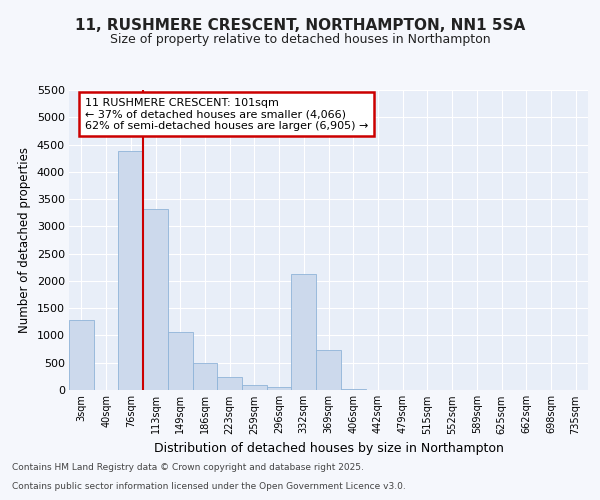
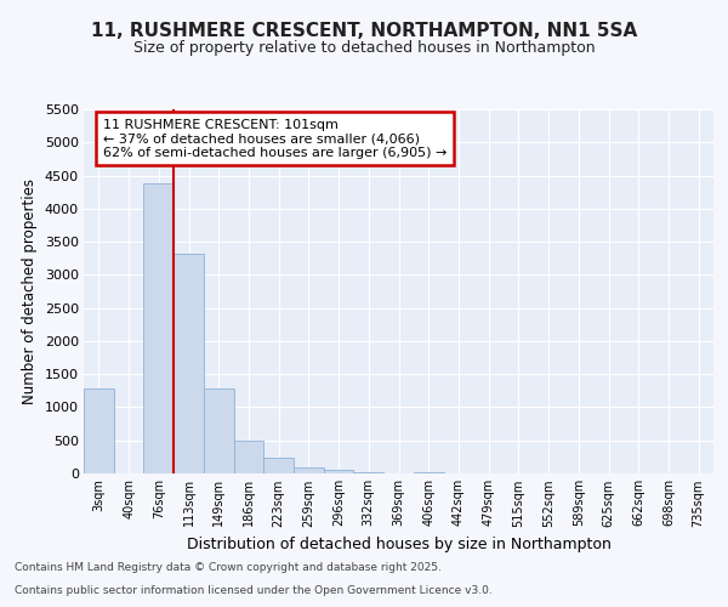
149sqm: 1060 -> 1280
332sqm: 2120 -> 20
369sqm: 740 -> 0
